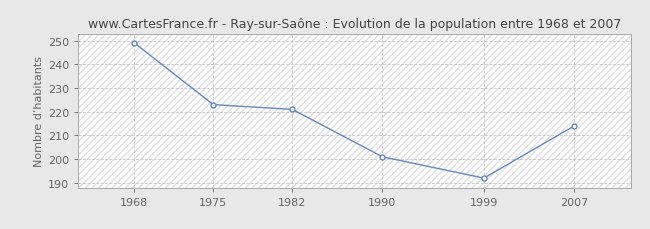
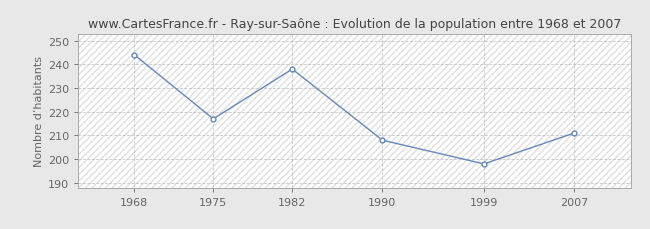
1968: 249 -> 244
1975: 223 -> 217
1982: 221 -> 238
1990: 201 -> 208
1999: 192 -> 198
2007: 214 -> 211
